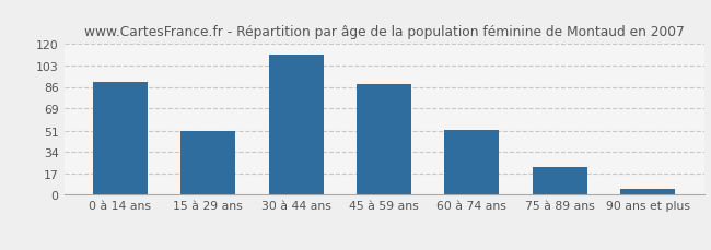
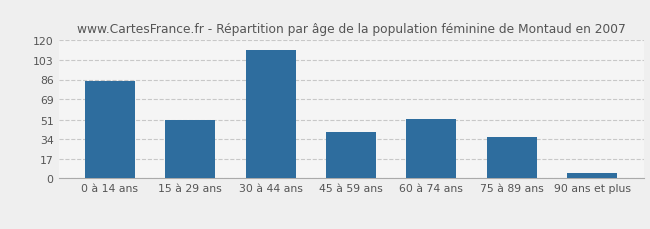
0 à 14 ans: 90 -> 85
45 à 59 ans: 88 -> 40
75 à 89 ans: 22 -> 36
